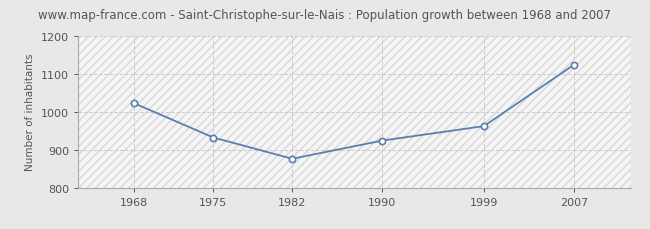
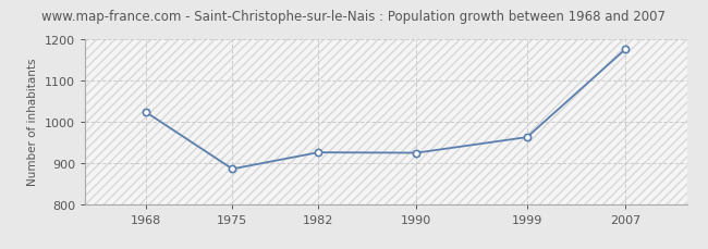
1975: 932 -> 885
1982: 876 -> 925
2007: 1124 -> 1175
